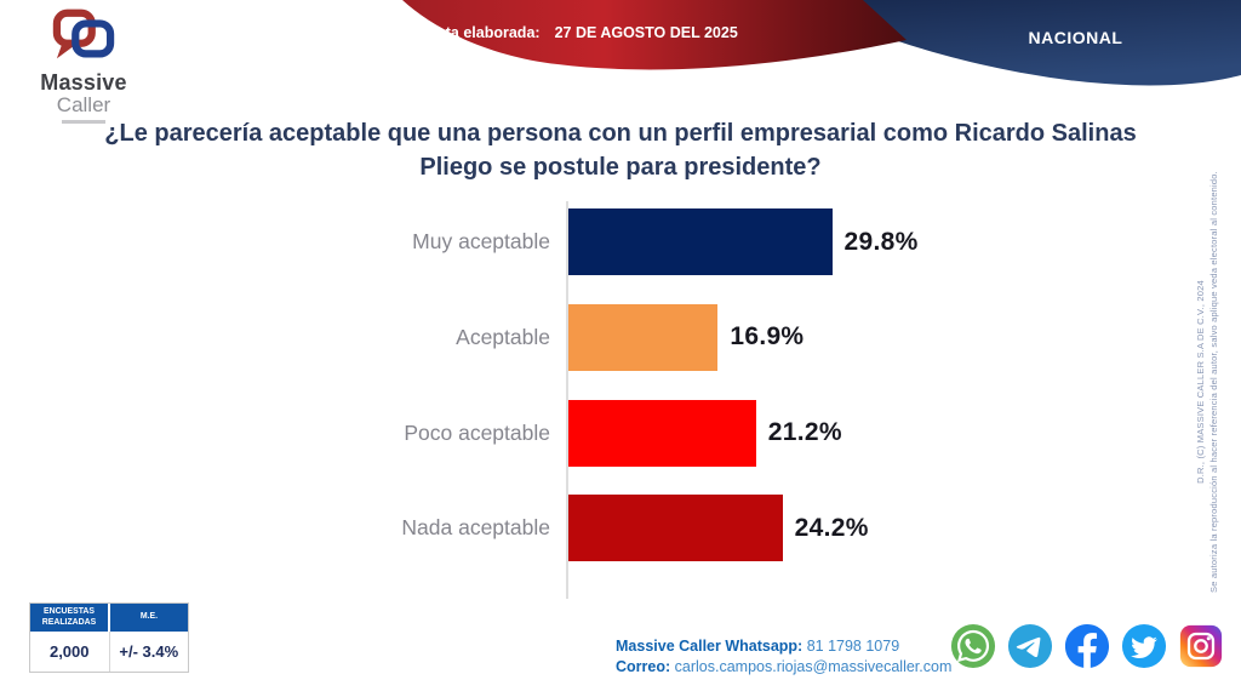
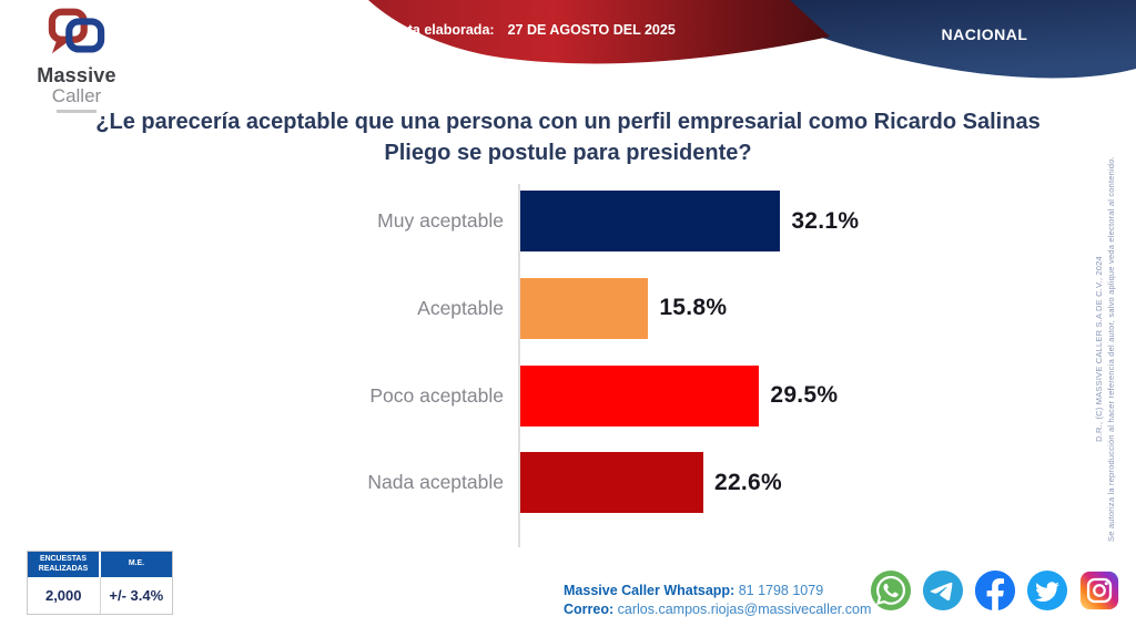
Muy aceptable: 29.8% -> 32.1%
Aceptable: 16.9% -> 15.8%
Poco aceptable: 21.2% -> 29.5%
Nada aceptable: 24.2% -> 22.6%
